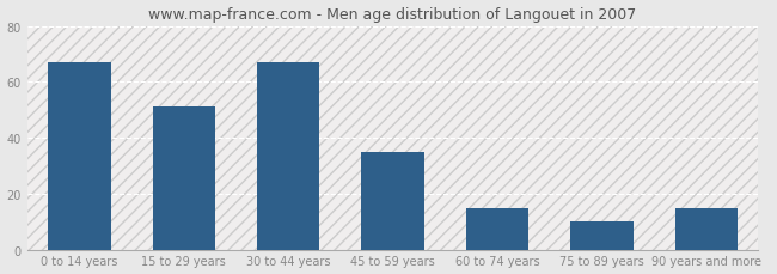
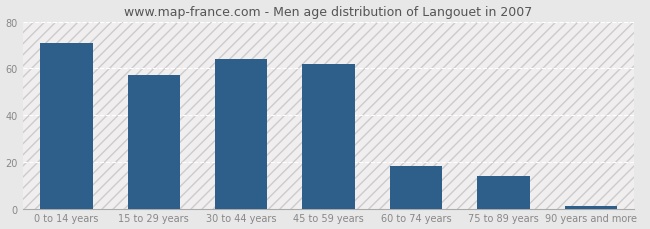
0 to 14 years: 67 -> 71
15 to 29 years: 51 -> 57
30 to 44 years: 67 -> 64
45 to 59 years: 35 -> 62
60 to 74 years: 15 -> 18
75 to 89 years: 10 -> 14
90 years and more: 15 -> 1
